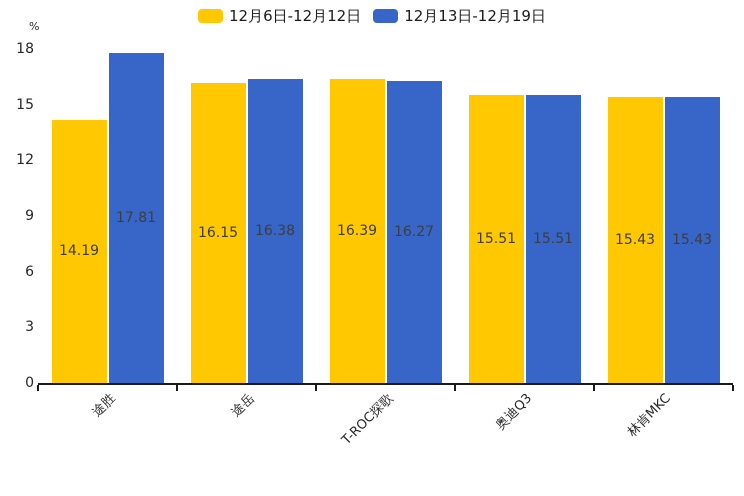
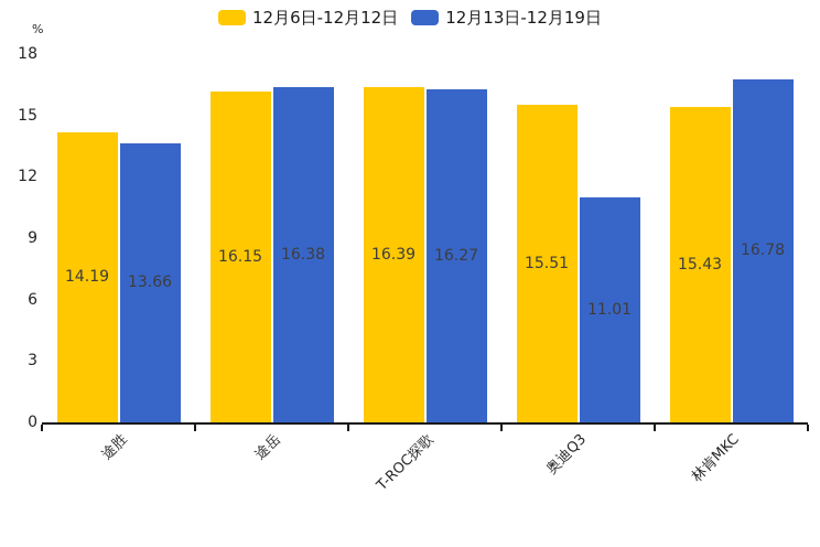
12月13日-12月19日/途胜: 17.81 -> 13.66
12月13日-12月19日/奥迪Q3: 15.51 -> 11.01
12月13日-12月19日/林肯MKC: 15.43 -> 16.78
